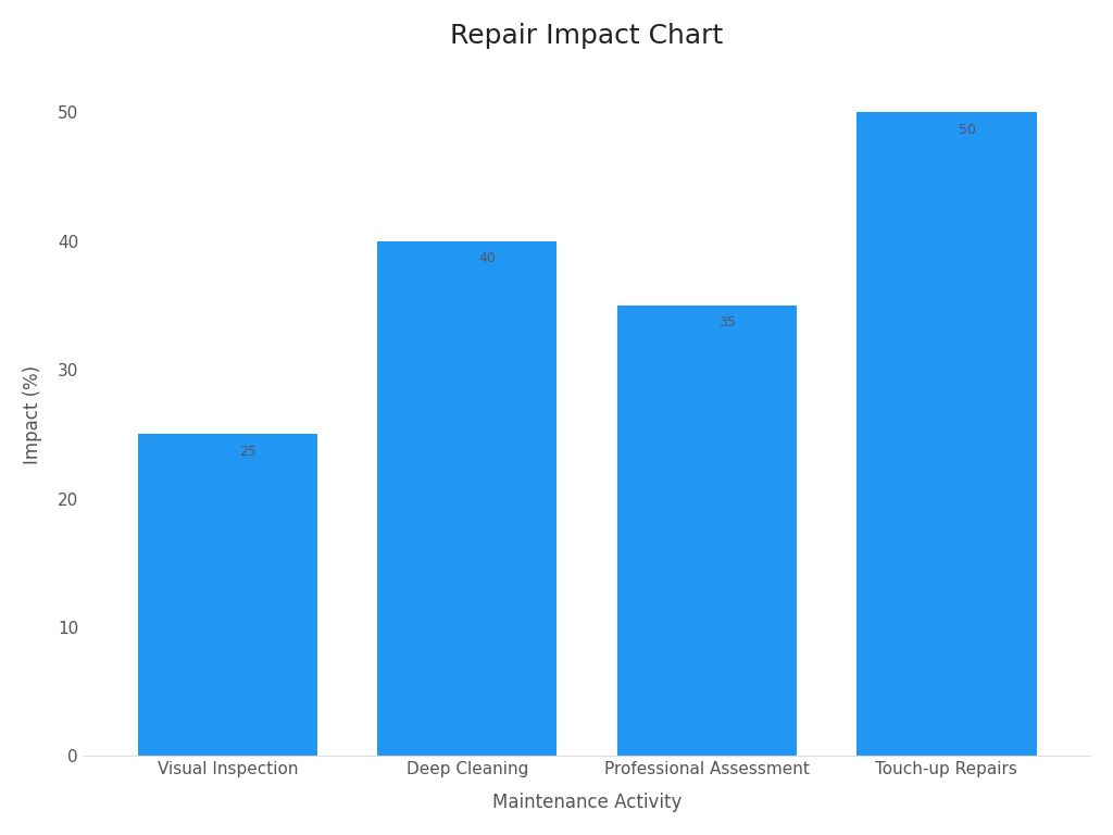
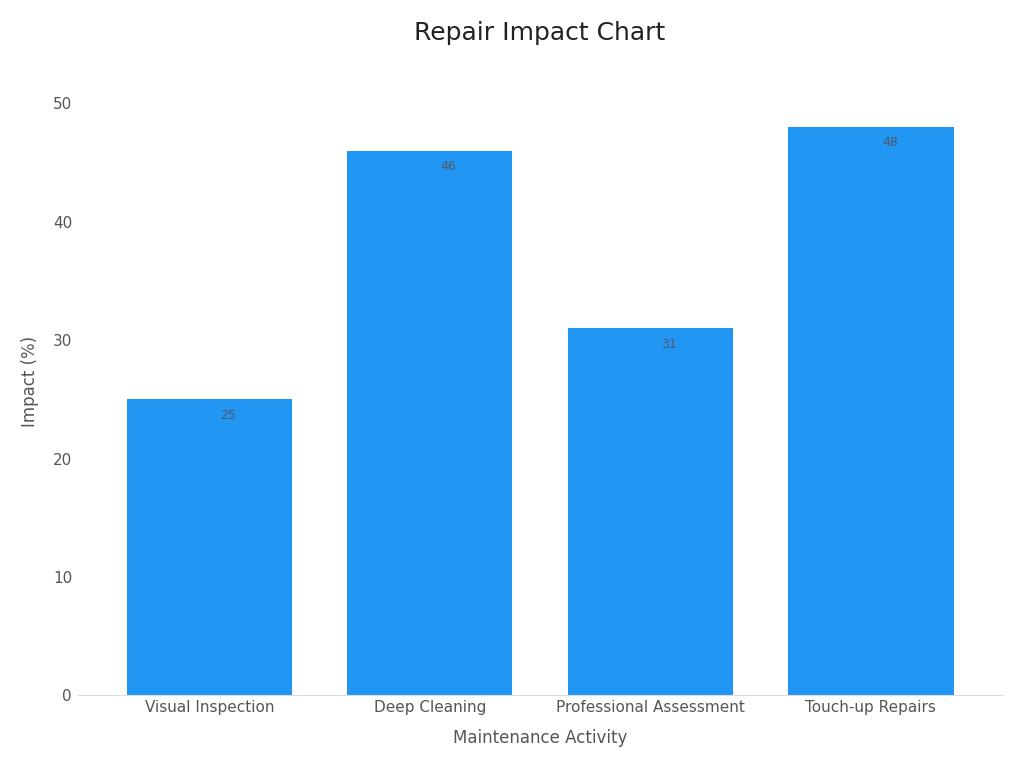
Deep Cleaning: 40 -> 46
Professional Assessment: 35 -> 31
Touch-up Repairs: 50 -> 48
